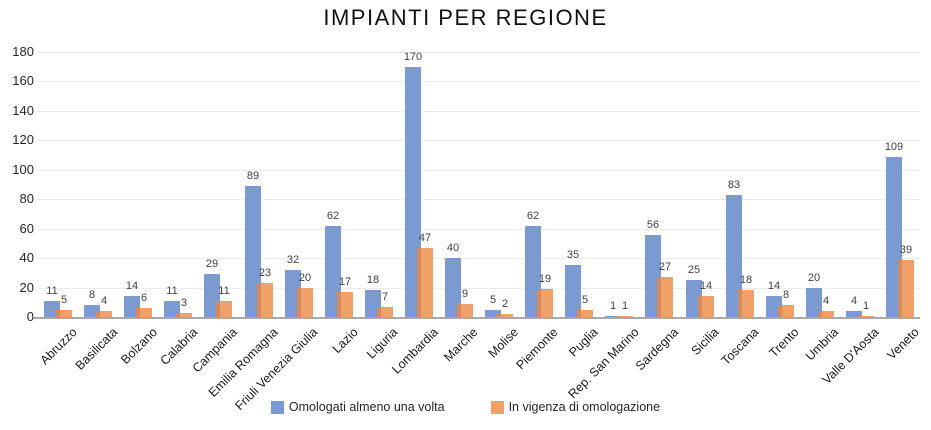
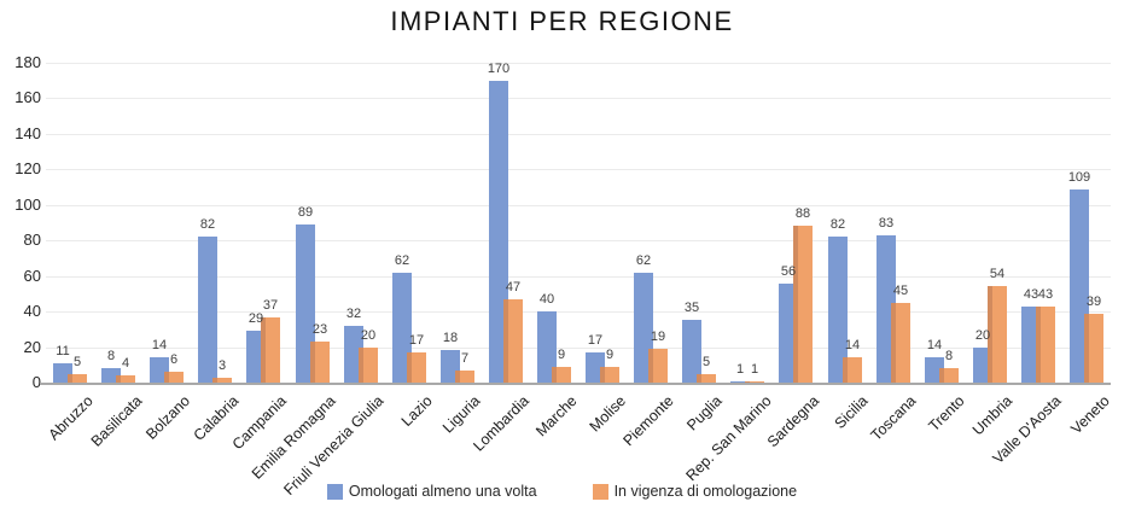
Omologati almeno una volta/Calabria: 11 -> 82
In vigenza di omologazione/Campania: 11 -> 37
Omologati almeno una volta/Molise: 5 -> 17
In vigenza di omologazione/Molise: 2 -> 9
In vigenza di omologazione/Sardegna: 27 -> 88
Omologati almeno una volta/Sicilia: 25 -> 82
In vigenza di omologazione/Toscana: 18 -> 45
In vigenza di omologazione/Umbria: 4 -> 54
Omologati almeno una volta/Valle D'Aosta: 4 -> 43
In vigenza di omologazione/Valle D'Aosta: 1 -> 43
